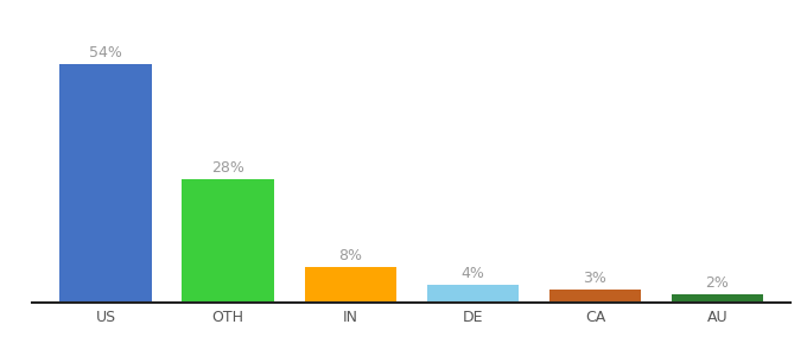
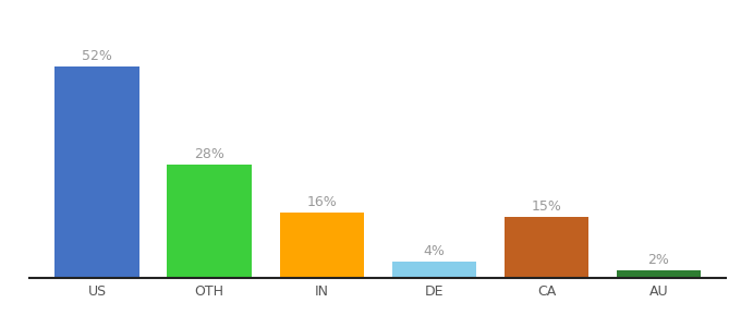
US: 54% -> 52%
IN: 8% -> 16%
CA: 3% -> 15%
